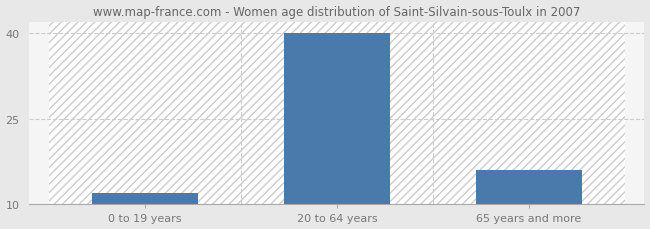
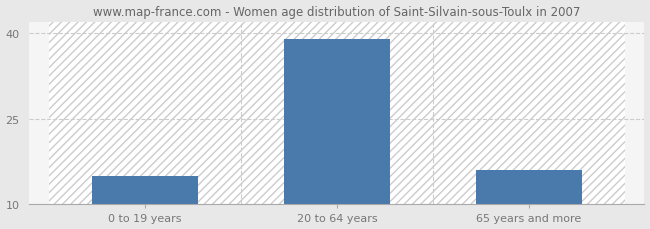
0 to 19 years: 12 -> 15
20 to 64 years: 40 -> 39
